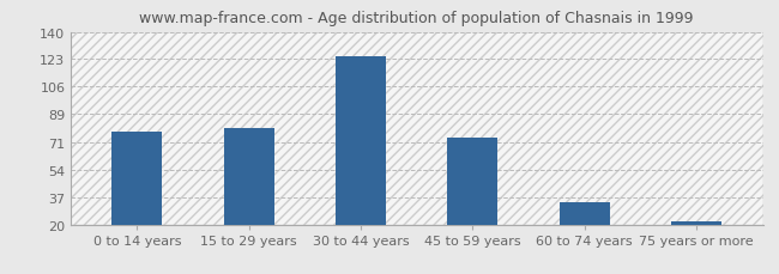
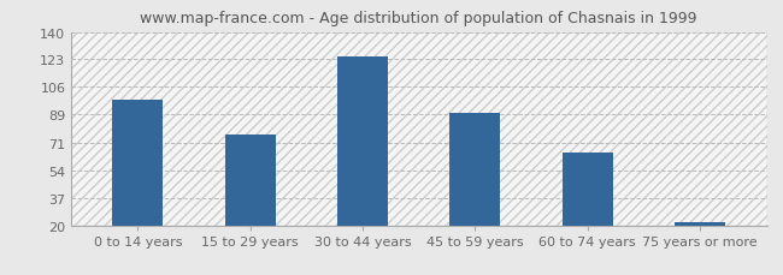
0 to 14 years: 78 -> 98
15 to 29 years: 80 -> 76
45 to 59 years: 74 -> 90
60 to 74 years: 34 -> 65
